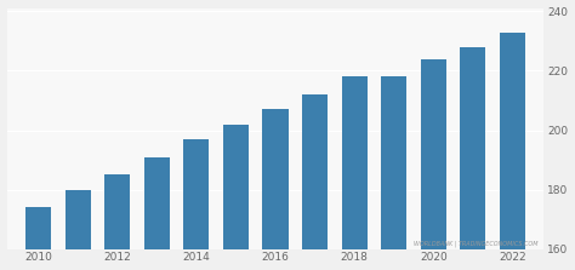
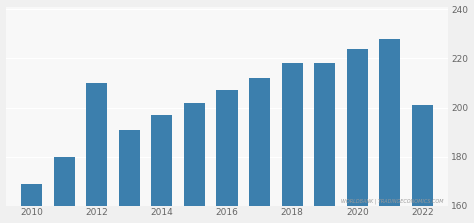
2010: 174 -> 169
2012: 185 -> 210
2022: 233 -> 201
